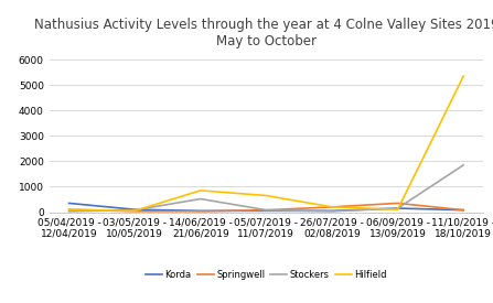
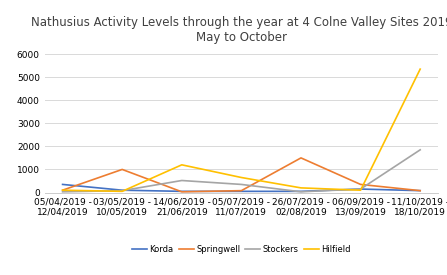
Springwell/03/05/2019 - 10/05/2019: 30 -> 1000
Hilfield/14/06/2019 - 21/06/2019: 850 -> 1200
Stockers/05/07/2019 - 11/07/2019: 80 -> 350
Springwell/26/07/2019 - 02/08/2019: 200 -> 1500
